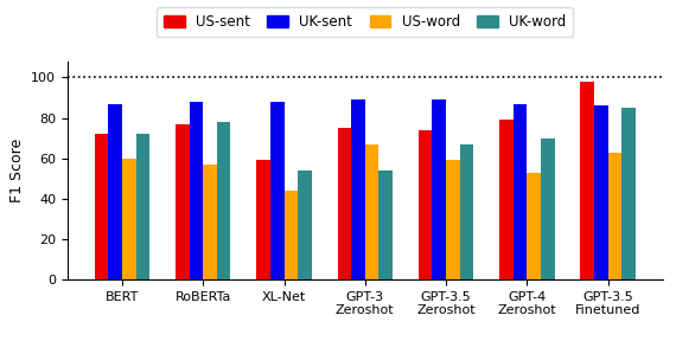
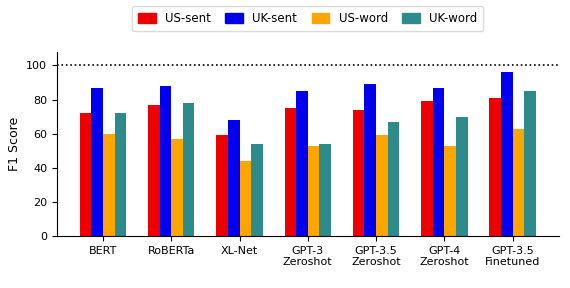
UK-sent/XL-Net: 88 -> 68
UK-sent/GPT-3 Zeroshot: 89 -> 85
US-word/GPT-3 Zeroshot: 67 -> 53
US-sent/GPT-3.5 Finetuned: 98 -> 81
UK-sent/GPT-3.5 Finetuned: 86 -> 96
